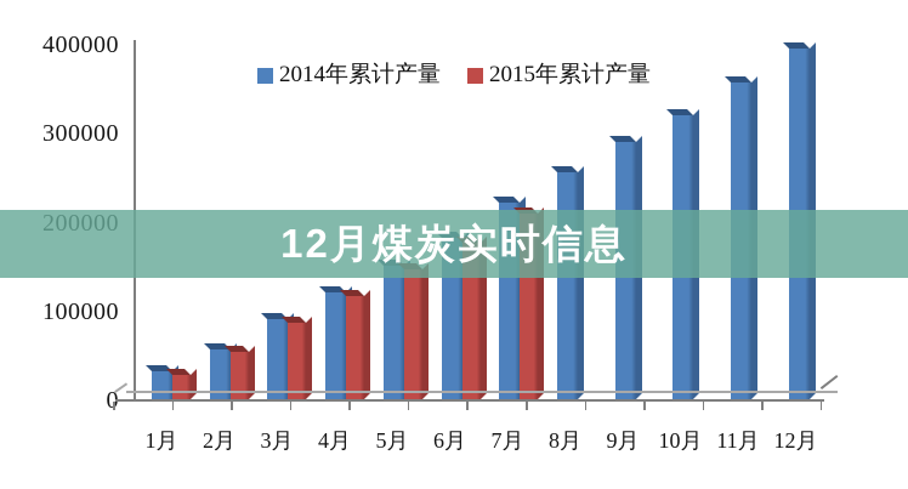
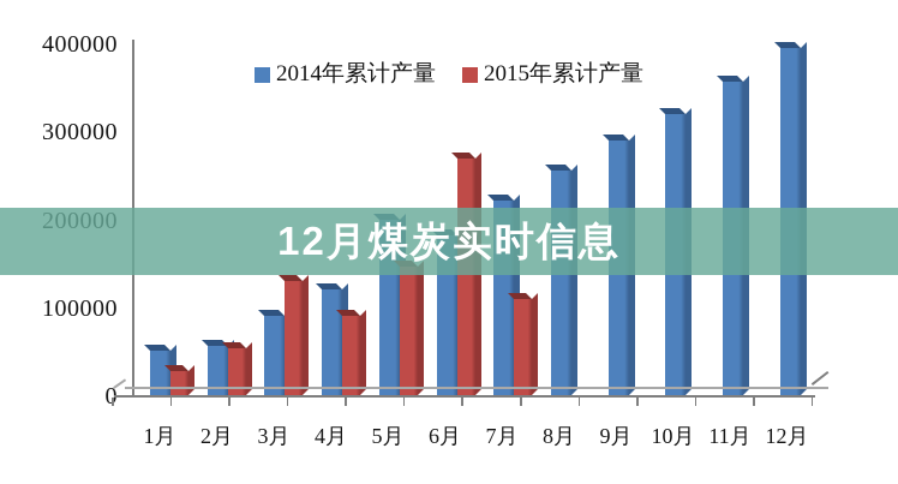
2014年累计产量/1月: 30000 -> 50000
2015年累计产量/3月: 90000 -> 130000
2015年累计产量/4月: 120000 -> 90000
2014年累计产量/5月: 150000 -> 200000
2015年累计产量/6月: 180000 -> 270000
2015年累计产量/7月: 210000 -> 110000
